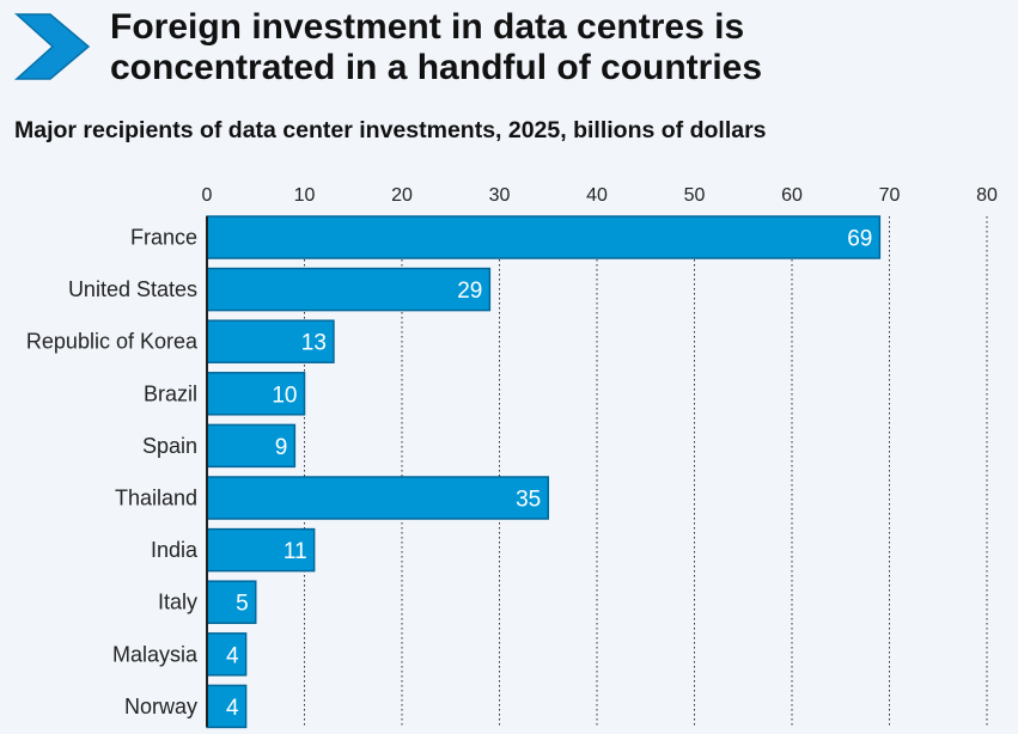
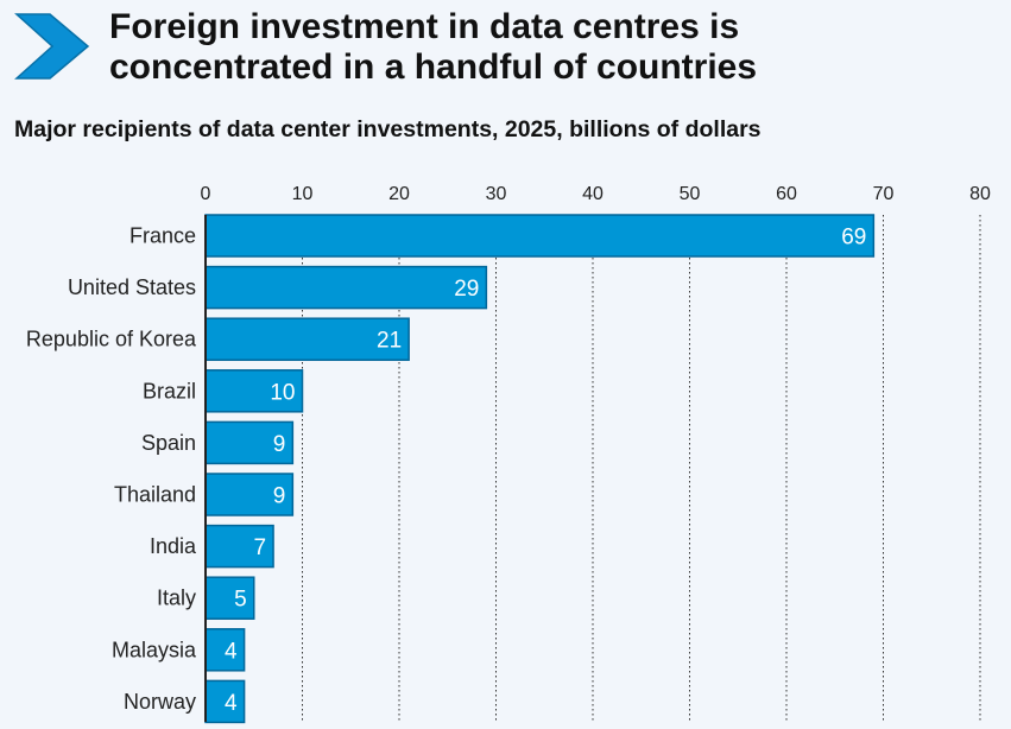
Republic of Korea: 13 -> 21
Thailand: 35 -> 9
India: 11 -> 7
